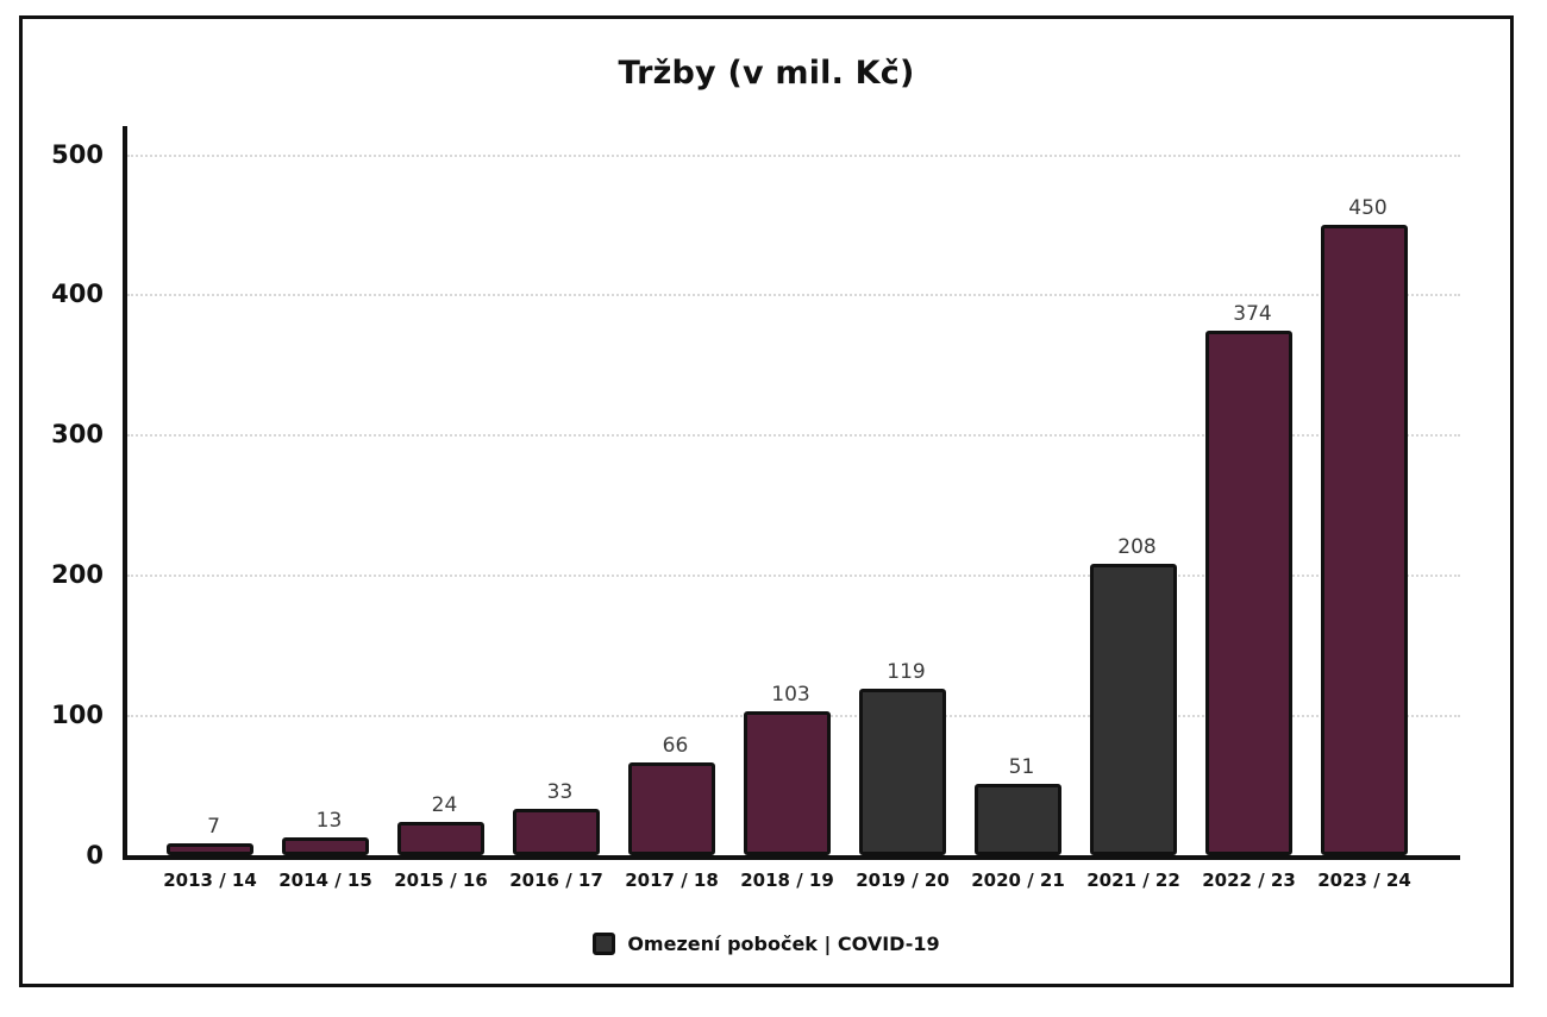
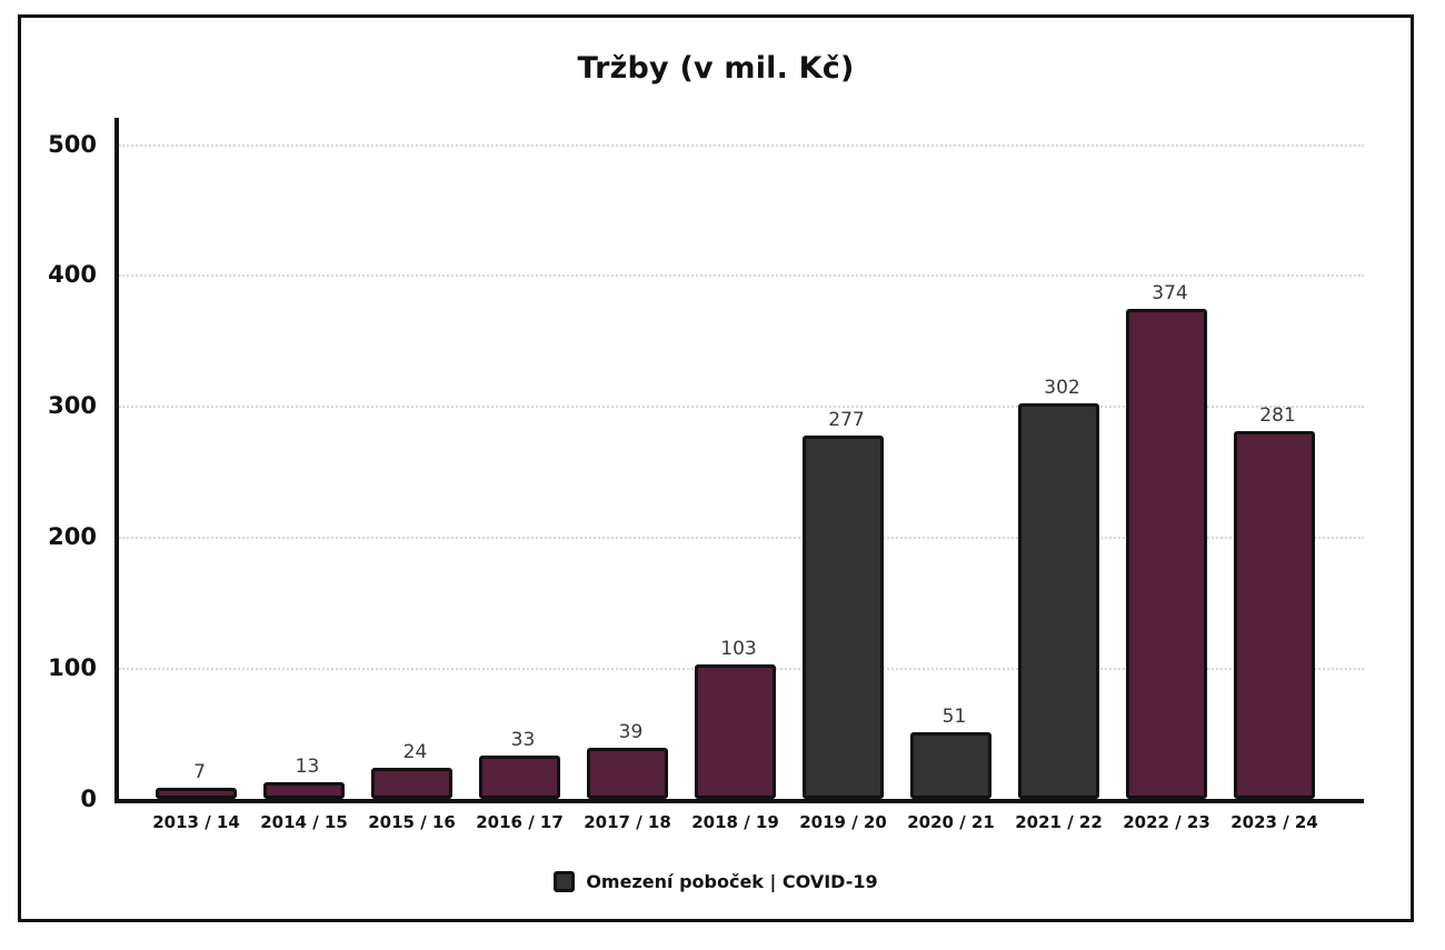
2017 / 18: 66 -> 39
2019 / 20: 119 -> 277
2021 / 22: 208 -> 302
2023 / 24: 450 -> 281
